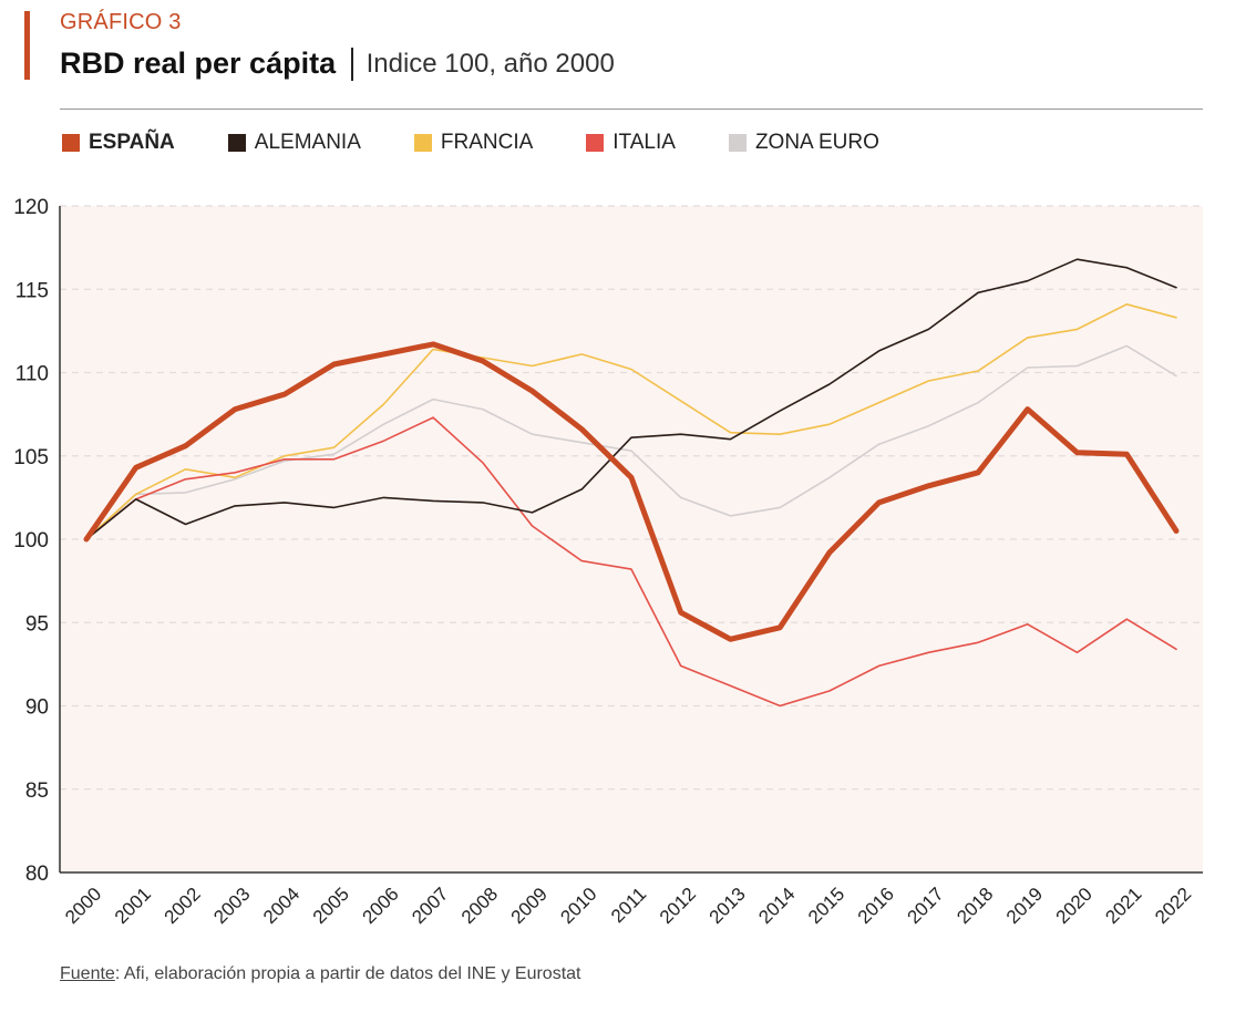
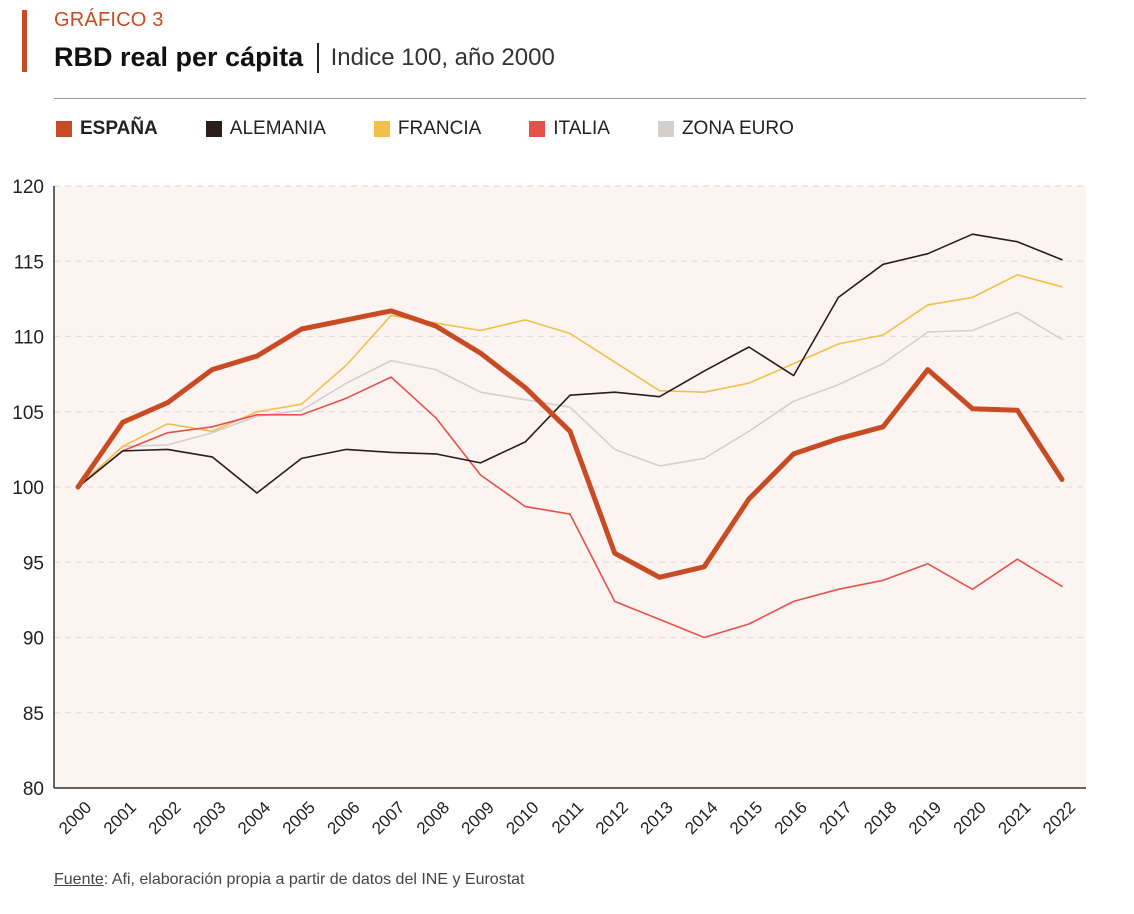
ALEMANIA/2002: 100.9 -> 102.5
ALEMANIA/2004: 102.2 -> 99.6
ALEMANIA/2016: 111.3 -> 107.4
